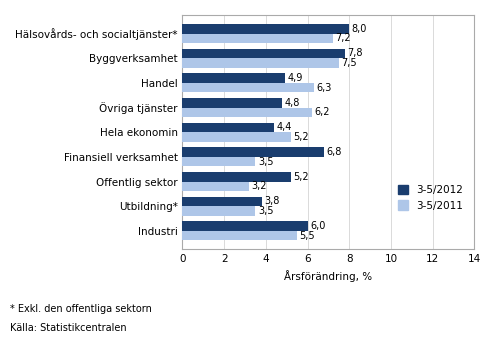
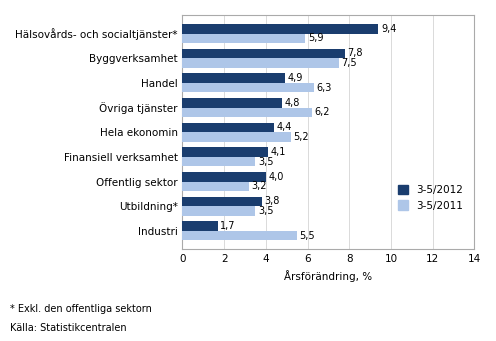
3-5/2012/Hälsovårds- och socialtjänster*: 8,0 -> 9,4
3-5/2011/Hälsovårds- och socialtjänster*: 7,2 -> 5,9
3-5/2012/Finansiell verksamhet: 6,8 -> 4,1
3-5/2012/Offentlig sektor: 5,2 -> 4,0
3-5/2012/Industri: 6,0 -> 1,7
